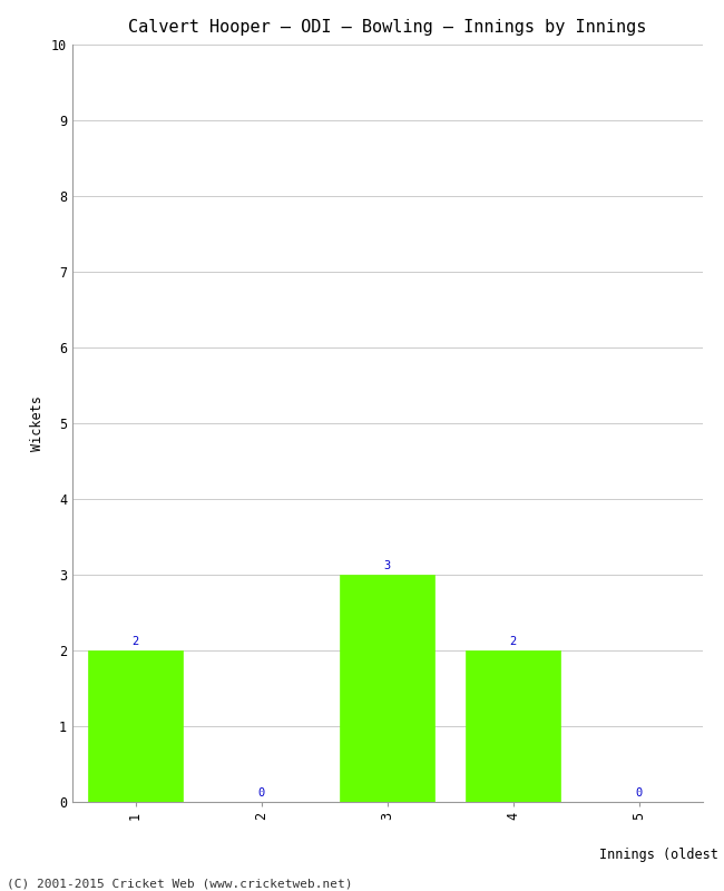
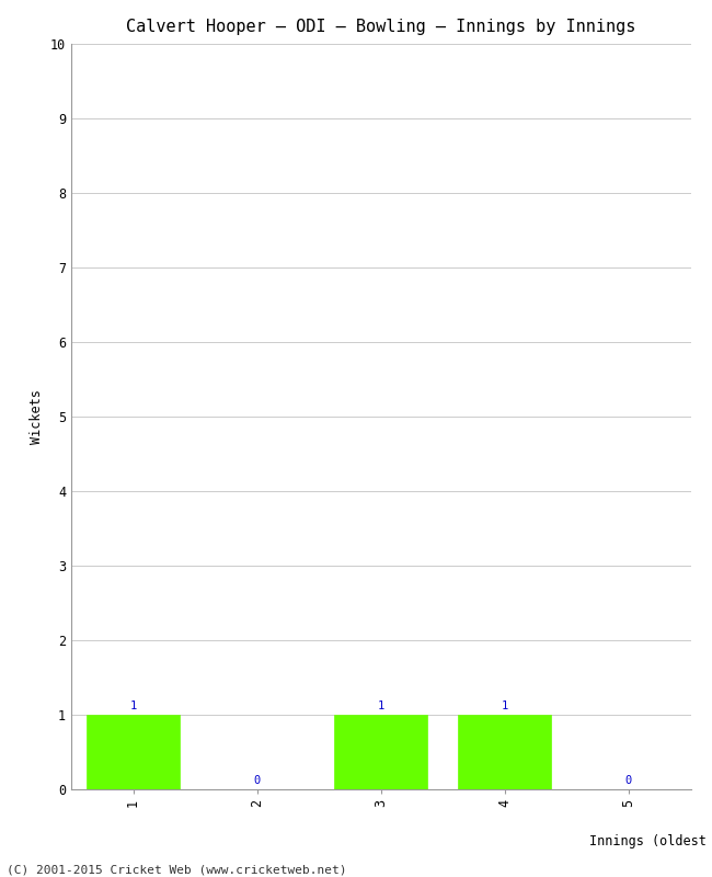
1: 2 -> 1
3: 3 -> 1
4: 2 -> 1
